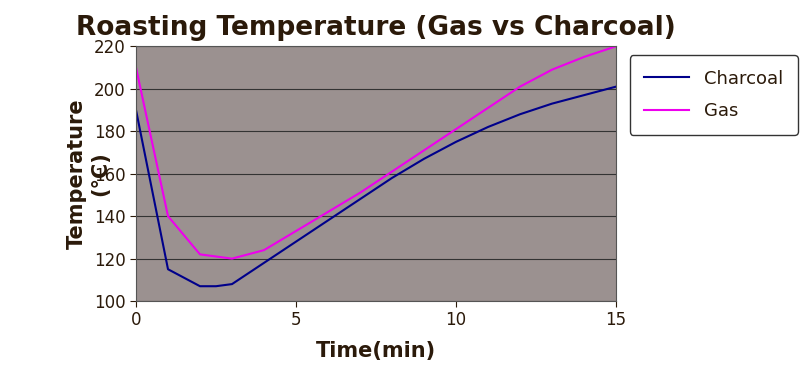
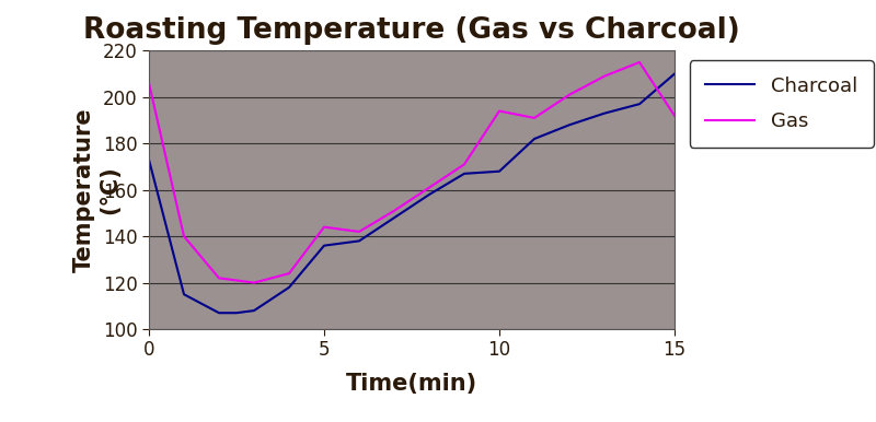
Charcoal/0: 190 -> 173
Gas/0: 210 -> 206
Charcoal/5: 128 -> 136
Gas/5: 133 -> 144
Charcoal/10: 175 -> 168
Gas/10: 181 -> 194
Charcoal/15: 201 -> 210
Gas/15: 220 -> 192
